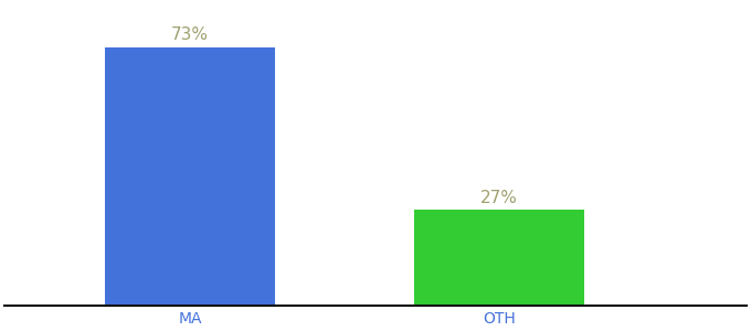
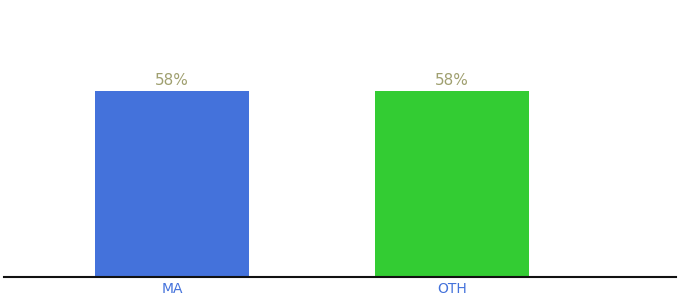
MA: 73% -> 58%
OTH: 27% -> 58%
